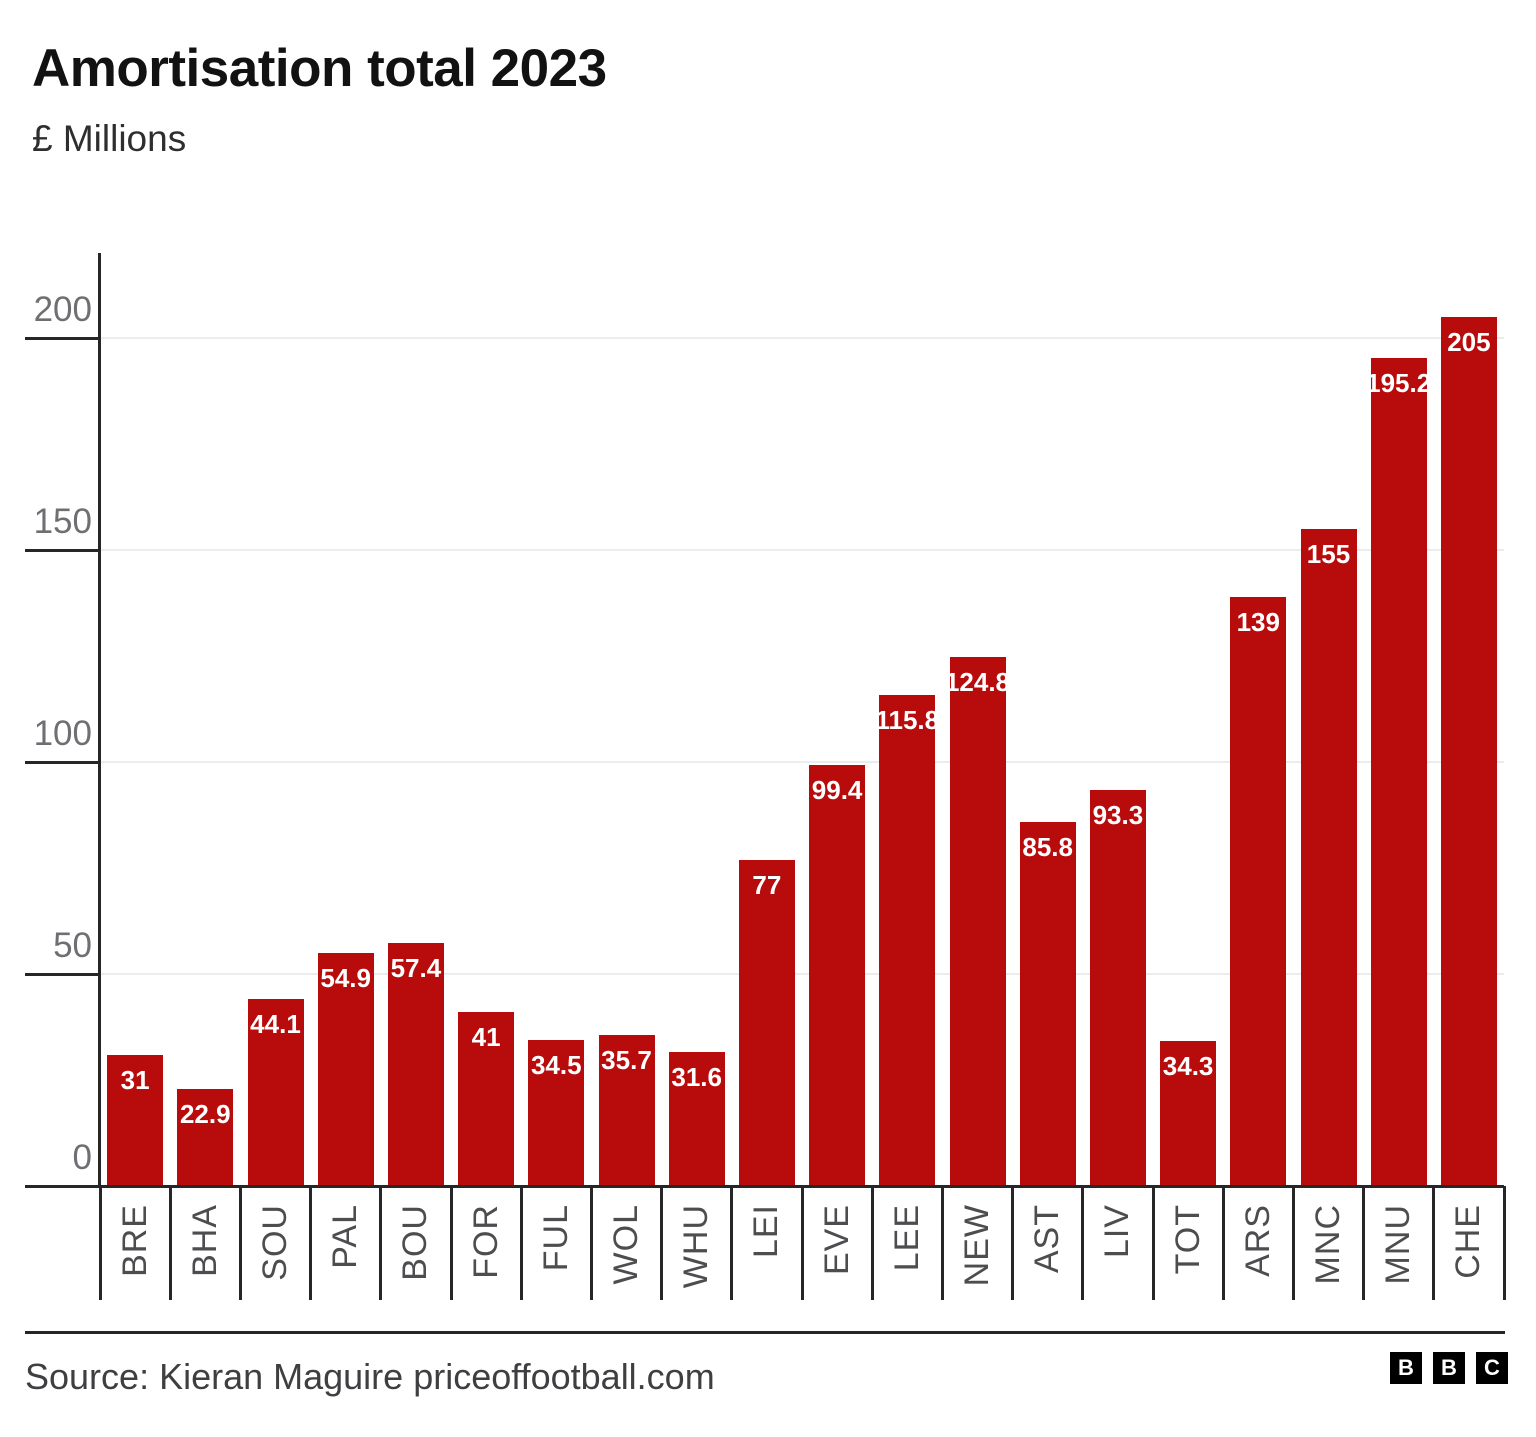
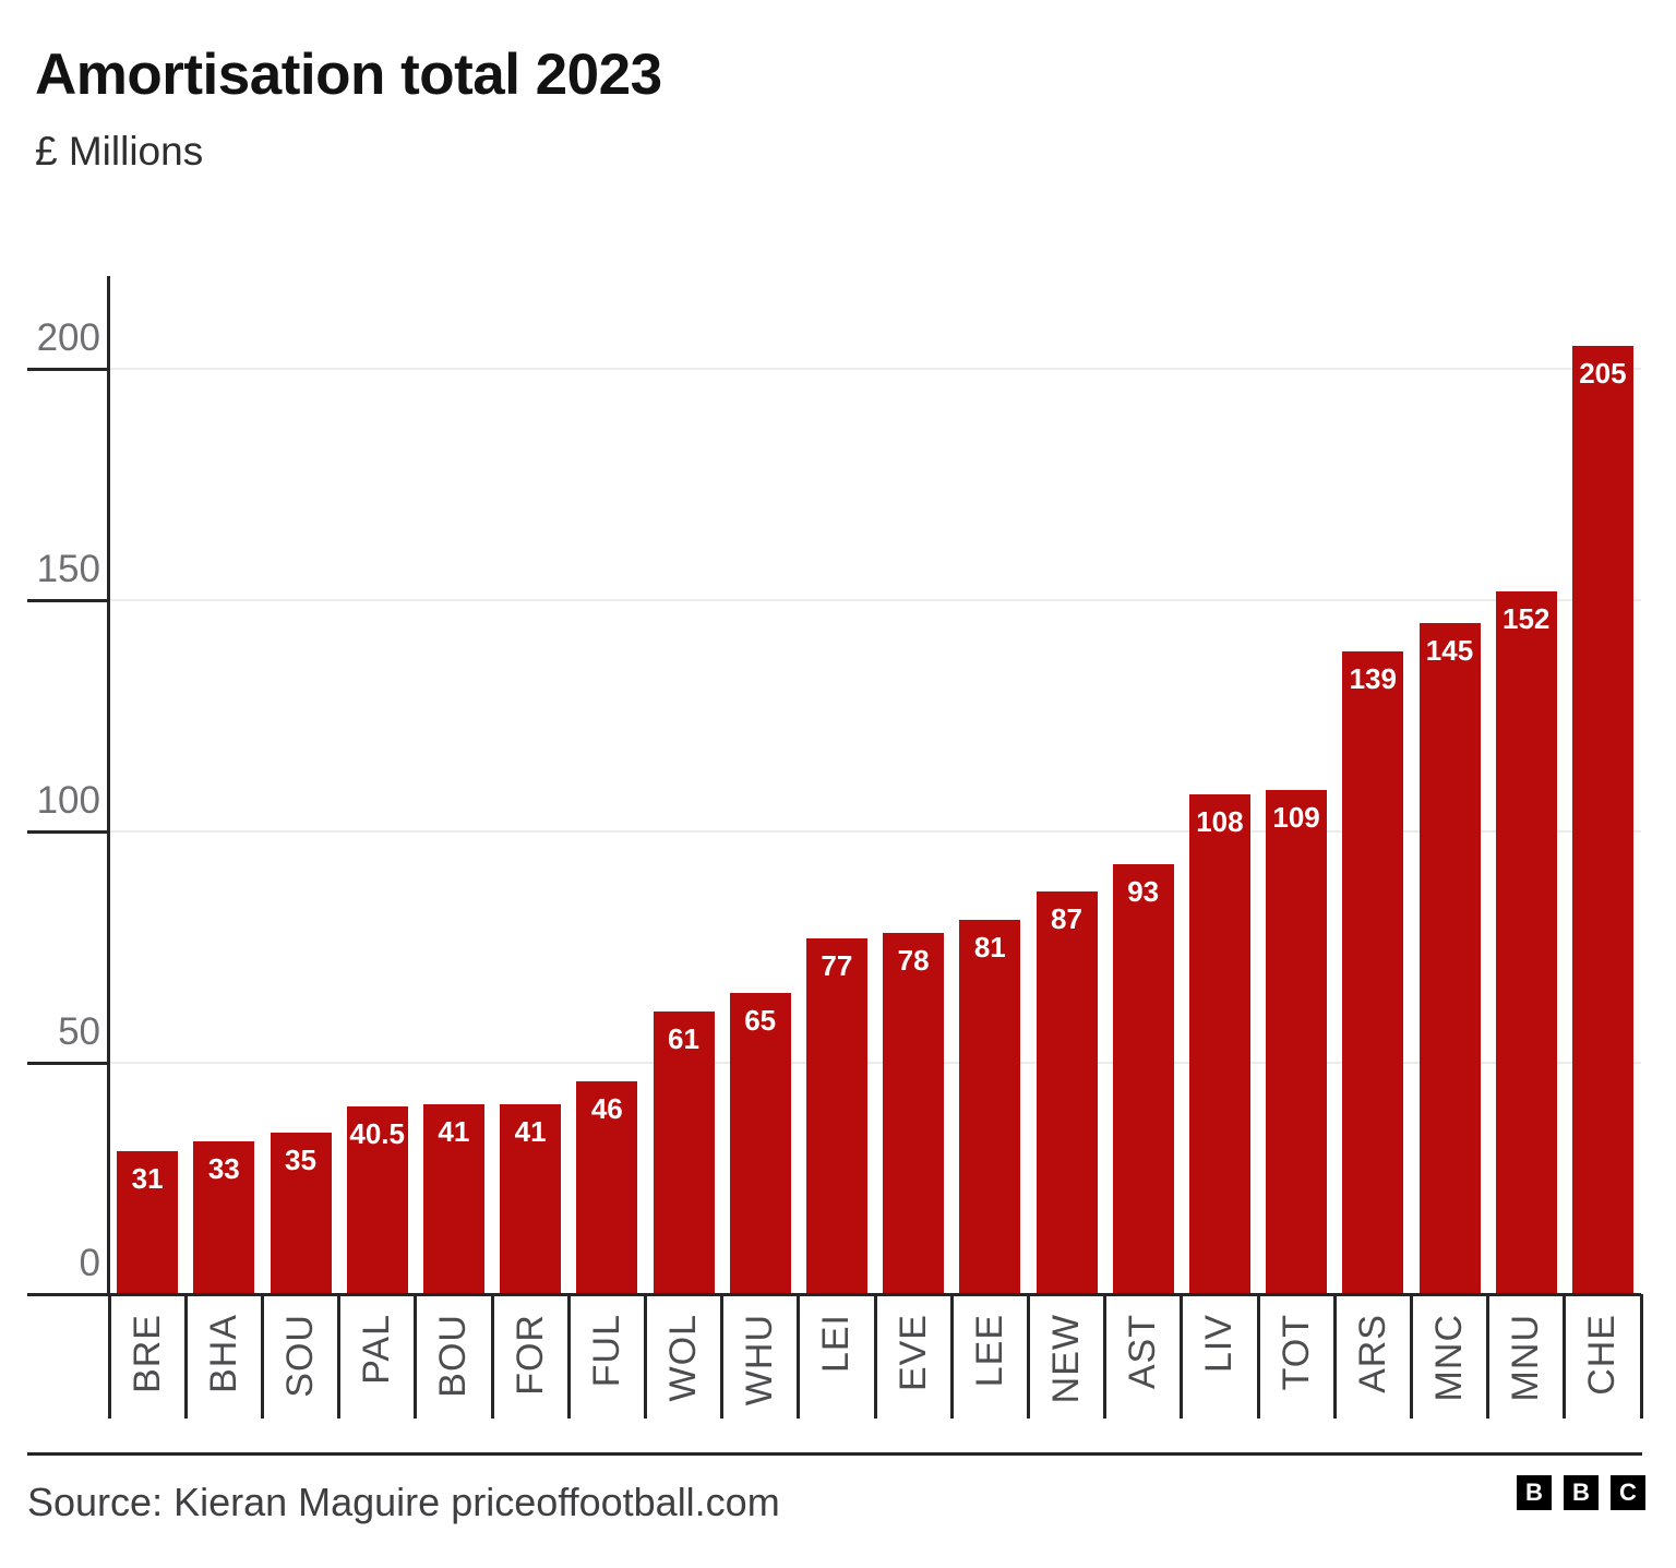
BHA: 22.9 -> 33
SOU: 44.1 -> 35
PAL: 54.9 -> 40.5
BOU: 57.4 -> 41
FUL: 34.5 -> 46
WOL: 35.7 -> 61
WHU: 31.6 -> 65
EVE: 99.4 -> 78
LEE: 115.8 -> 81
NEW: 124.8 -> 87
AST: 85.8 -> 93
LIV: 93.3 -> 108
TOT: 34.3 -> 109
MNC: 155 -> 145
MNU: 195.2 -> 152
